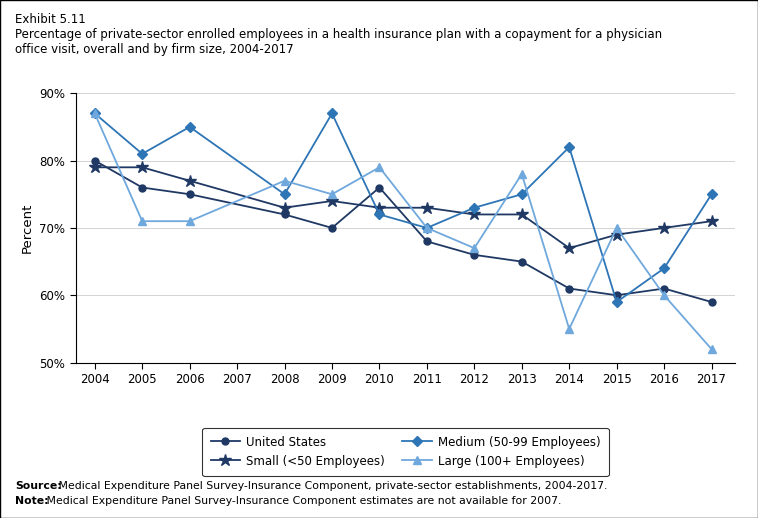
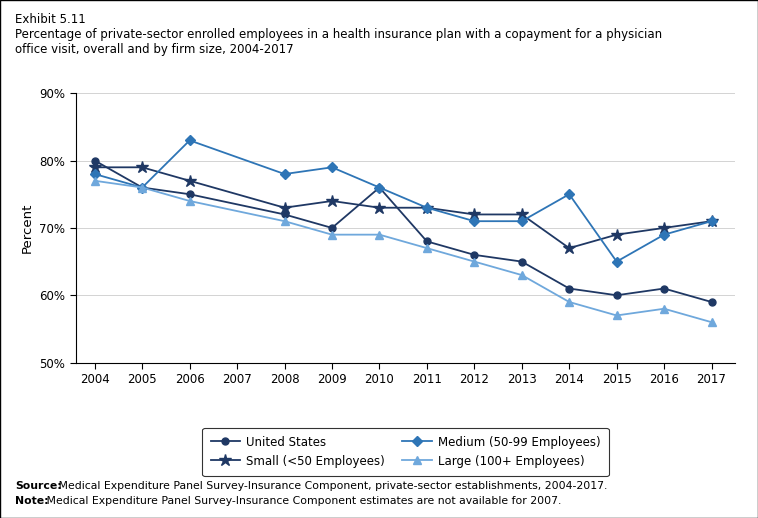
Medium (50-99 Employees)/2004: 87% -> 78%
Large (100+ Employees)/2004: 87% -> 77%
Medium (50-99 Employees)/2005: 81% -> 76%
Large (100+ Employees)/2005: 71% -> 76%
Medium (50-99 Employees)/2006: 85% -> 83%
Large (100+ Employees)/2006: 71% -> 74%
Medium (50-99 Employees)/2008: 75% -> 78%
Large (100+ Employees)/2008: 77% -> 71%
Medium (50-99 Employees)/2009: 87% -> 79%
Large (100+ Employees)/2009: 75% -> 69%
Medium (50-99 Employees)/2010: 72% -> 76%
Large (100+ Employees)/2010: 79% -> 69%
Medium (50-99 Employees)/2011: 70% -> 73%
Large (100+ Employees)/2011: 70% -> 67%
Medium (50-99 Employees)/2012: 73% -> 71%
Large (100+ Employees)/2012: 67% -> 65%
Medium (50-99 Employees)/2013: 75% -> 71%
Large (100+ Employees)/2013: 78% -> 63%
Medium (50-99 Employees)/2014: 82% -> 75%
Large (100+ Employees)/2014: 55% -> 59%
Medium (50-99 Employees)/2015: 59% -> 65%
Large (100+ Employees)/2015: 70% -> 57%
Medium (50-99 Employees)/2016: 64% -> 69%
Large (100+ Employees)/2016: 60% -> 58%
Medium (50-99 Employees)/2017: 75% -> 71%
Large (100+ Employees)/2017: 52% -> 56%
